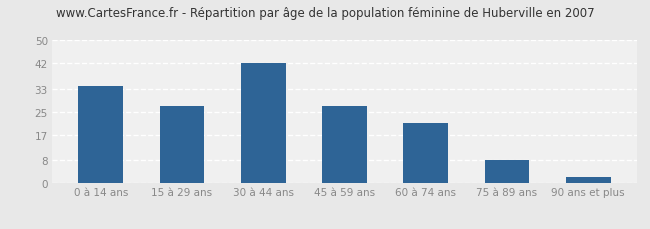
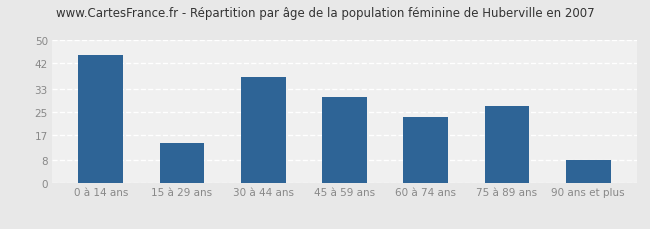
0 à 14 ans: 34 -> 45
15 à 29 ans: 27 -> 14
30 à 44 ans: 42 -> 37
45 à 59 ans: 27 -> 30
60 à 74 ans: 21 -> 23
75 à 89 ans: 8 -> 27
90 ans et plus: 2 -> 8
